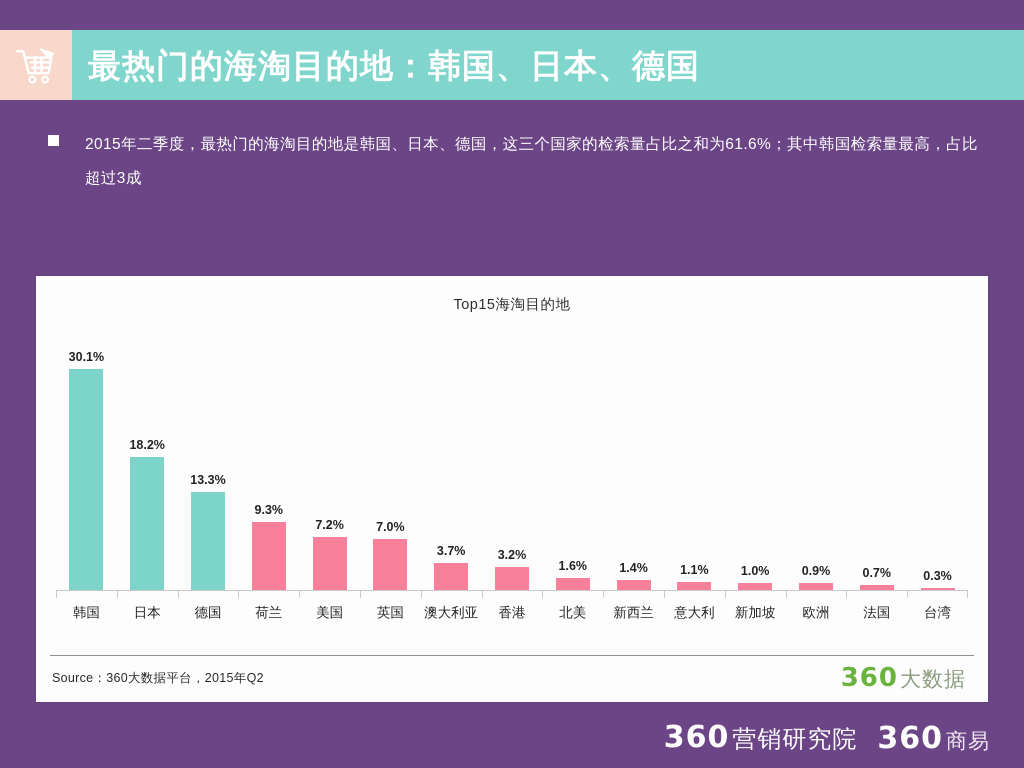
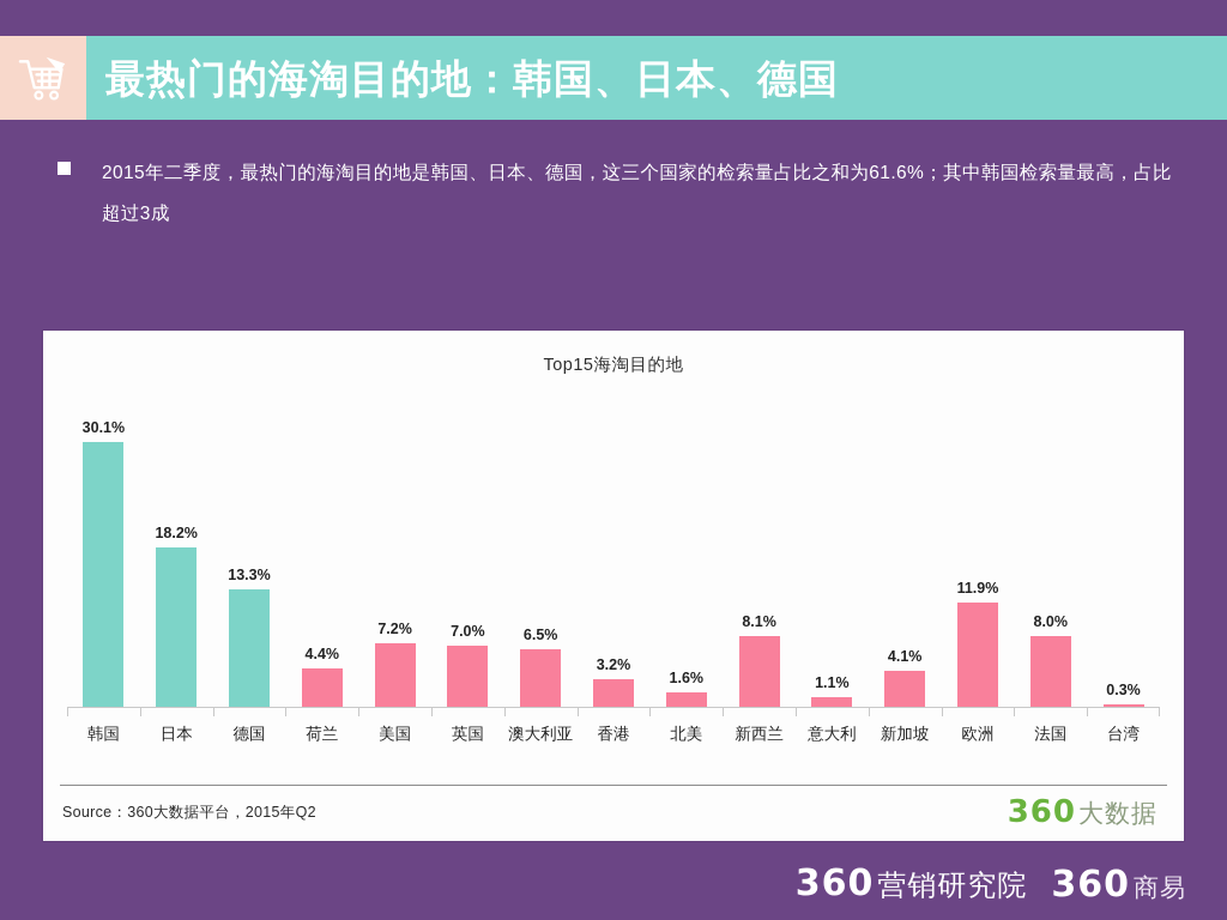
荷兰: 9.3% -> 4.4%
澳大利亚: 3.7% -> 6.5%
新西兰: 1.4% -> 8.1%
新加坡: 1.0% -> 4.1%
欧洲: 0.9% -> 11.9%
法国: 0.7% -> 8.0%
